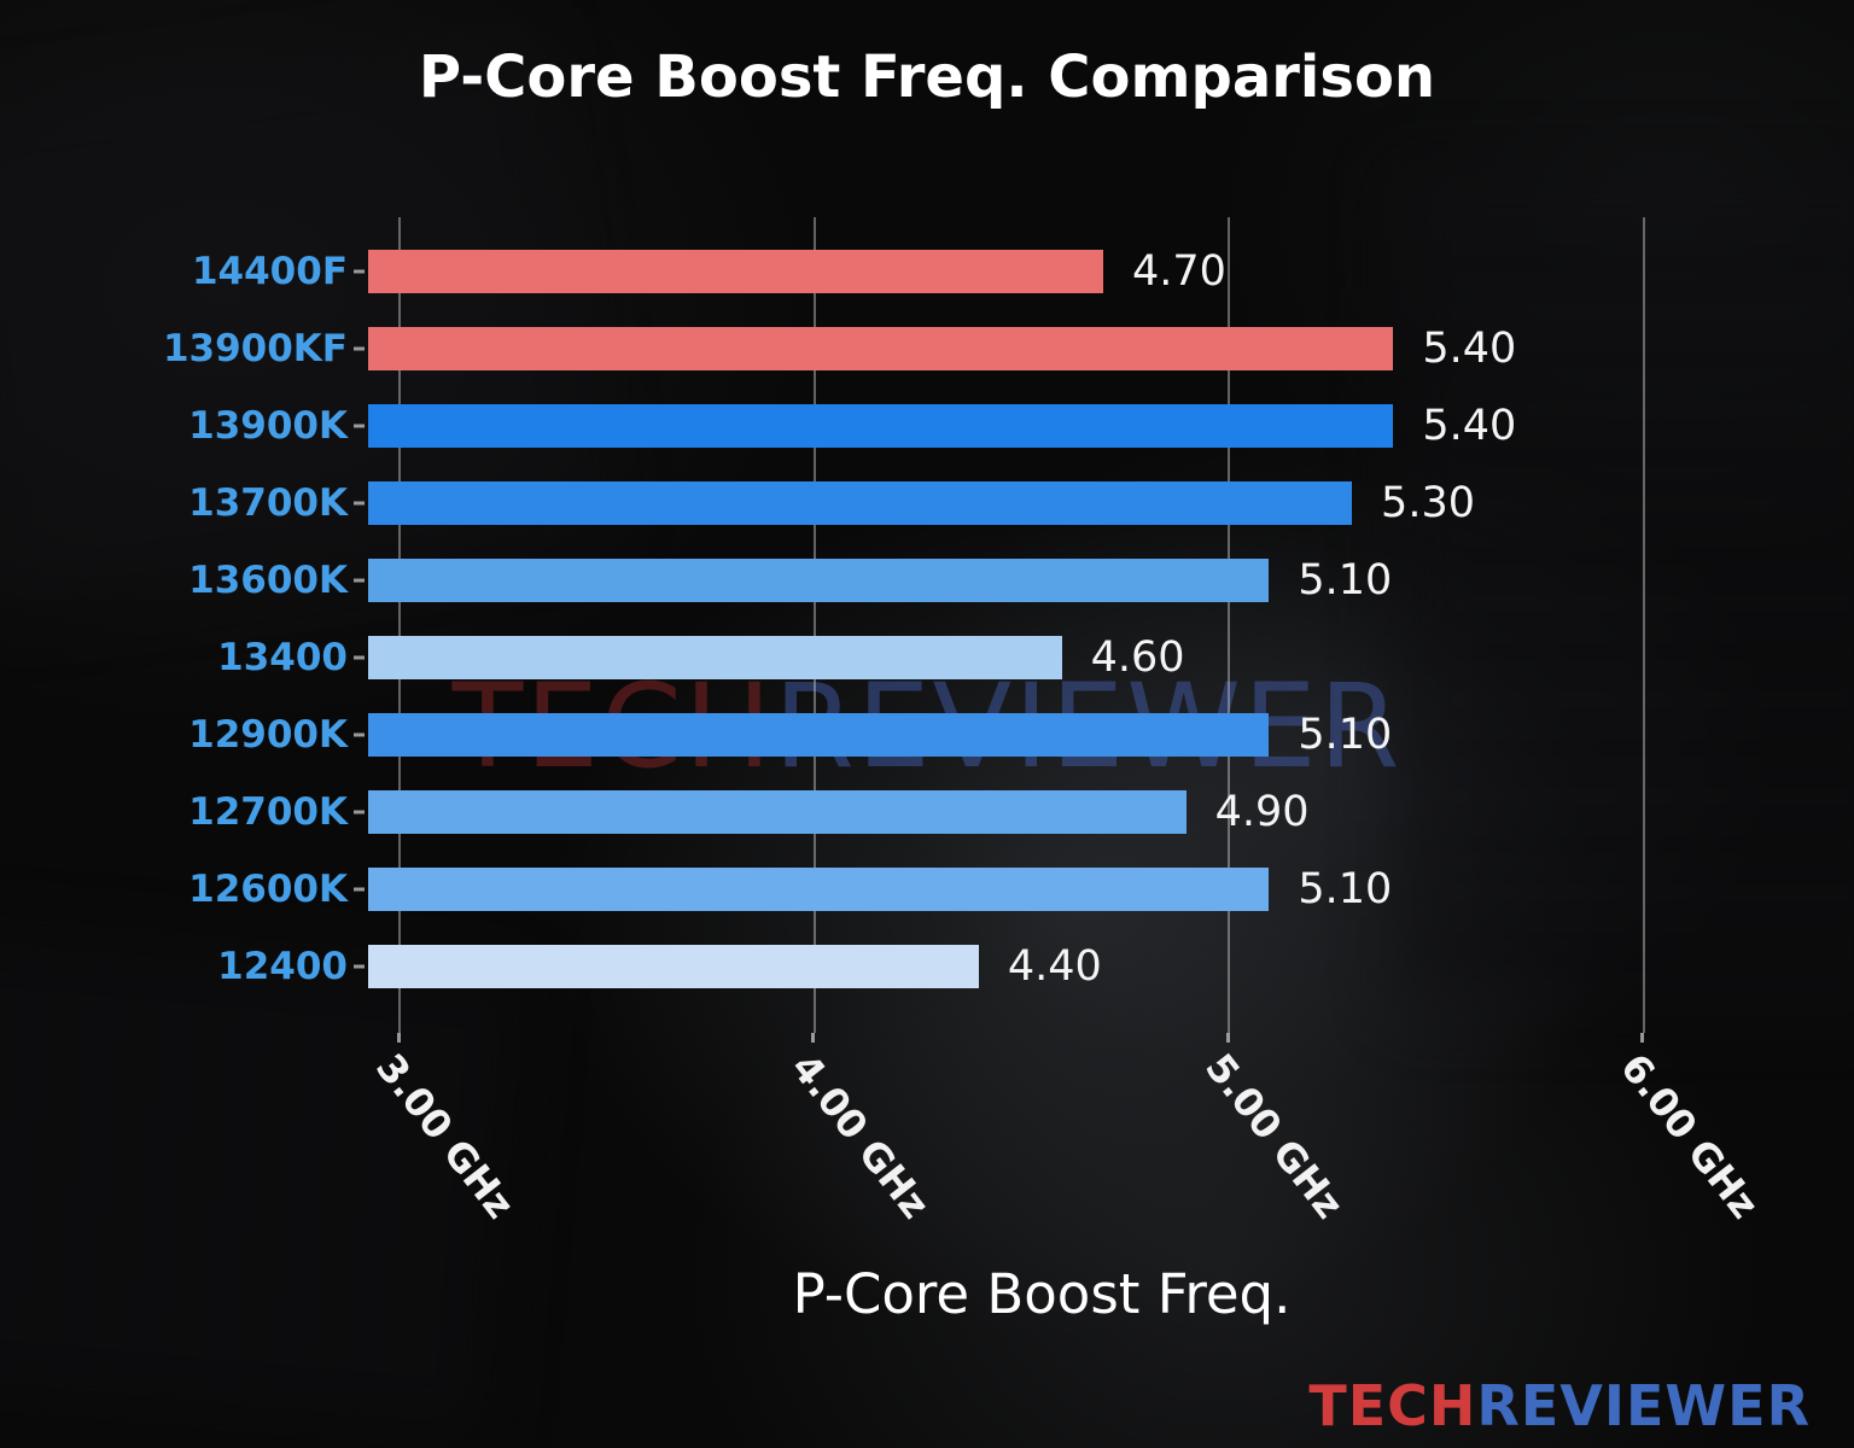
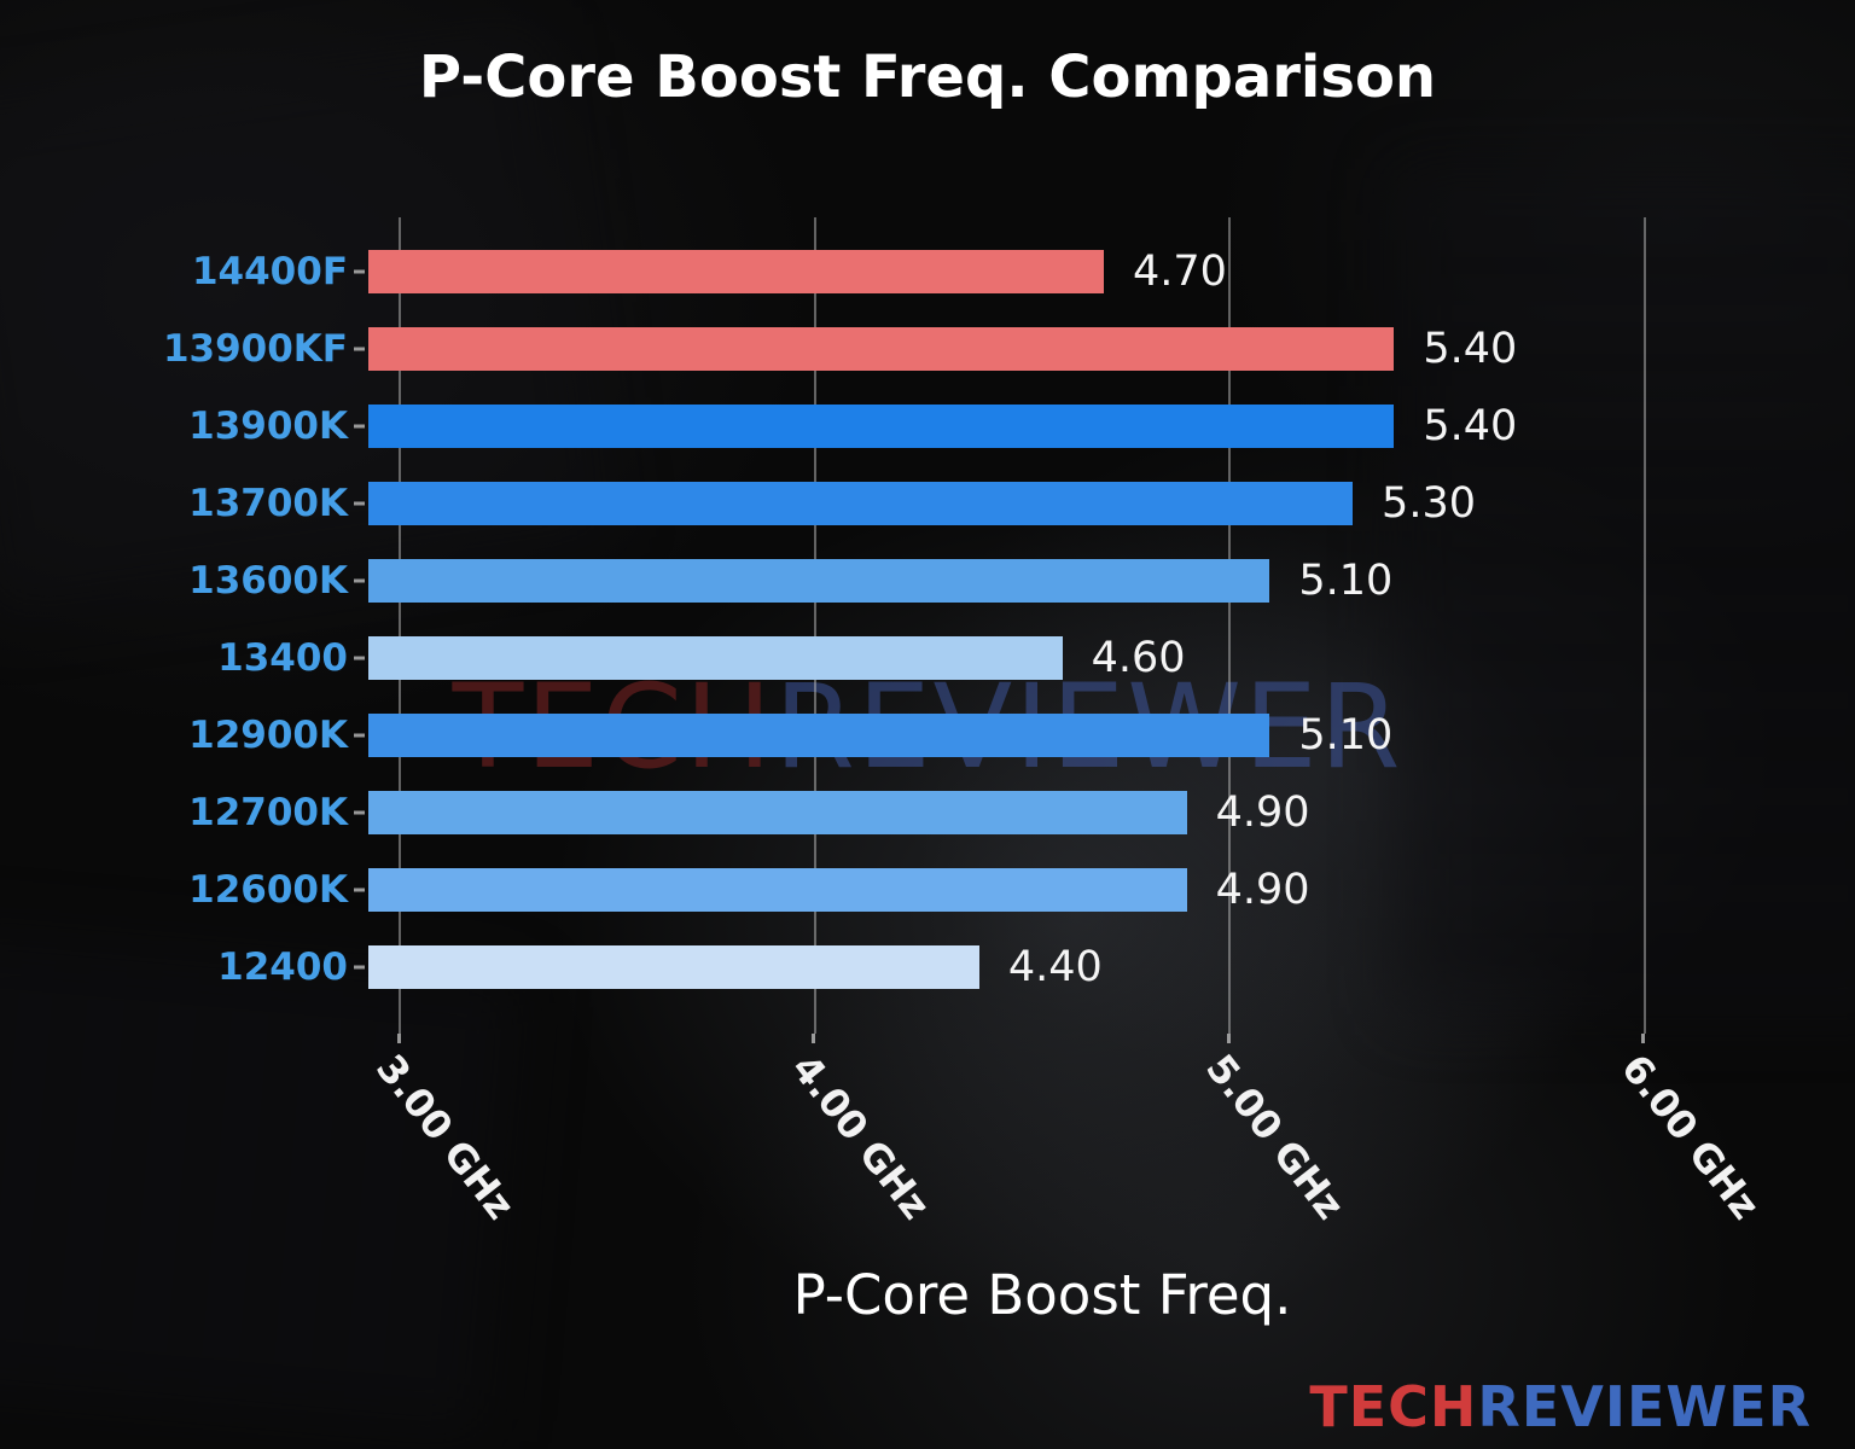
12600K: 5.10 -> 4.90
